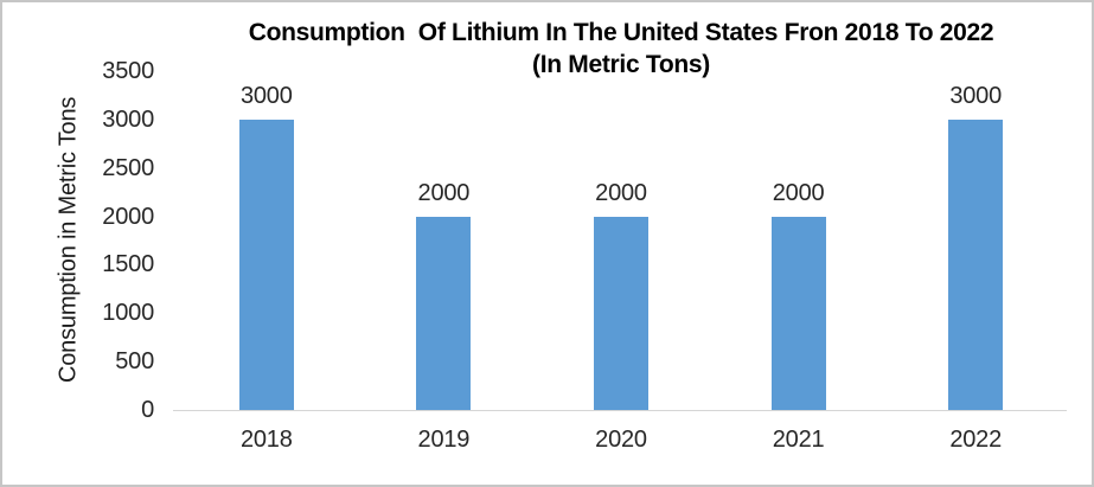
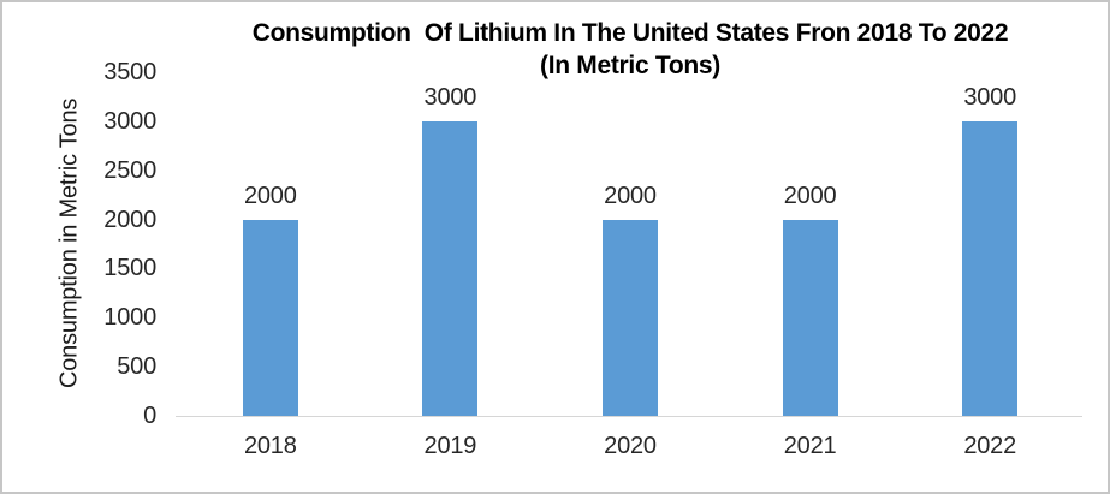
2018: 3000 -> 2000
2019: 2000 -> 3000
